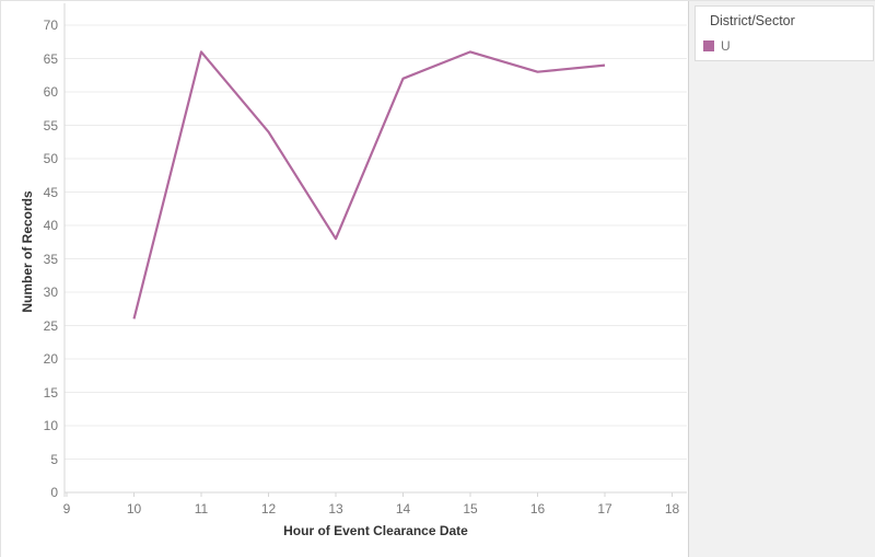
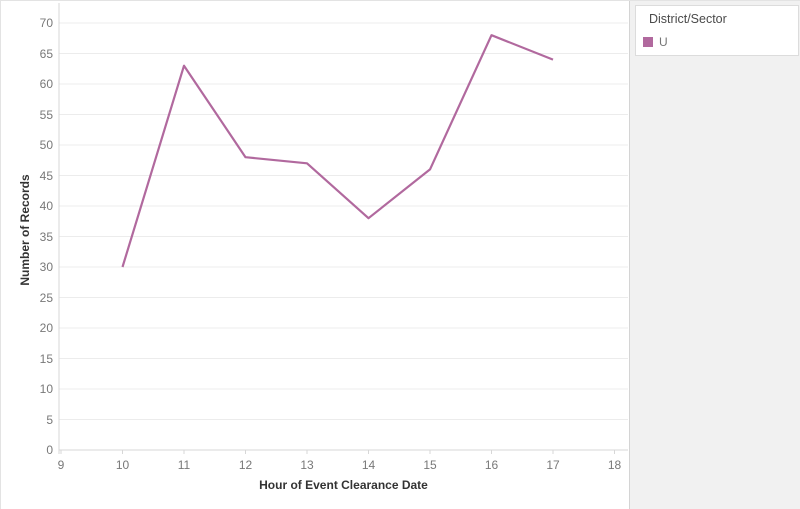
10: 26 -> 30
11: 66 -> 63
12: 54 -> 48
13: 38 -> 47
14: 62 -> 38
15: 66 -> 46
16: 63 -> 68
